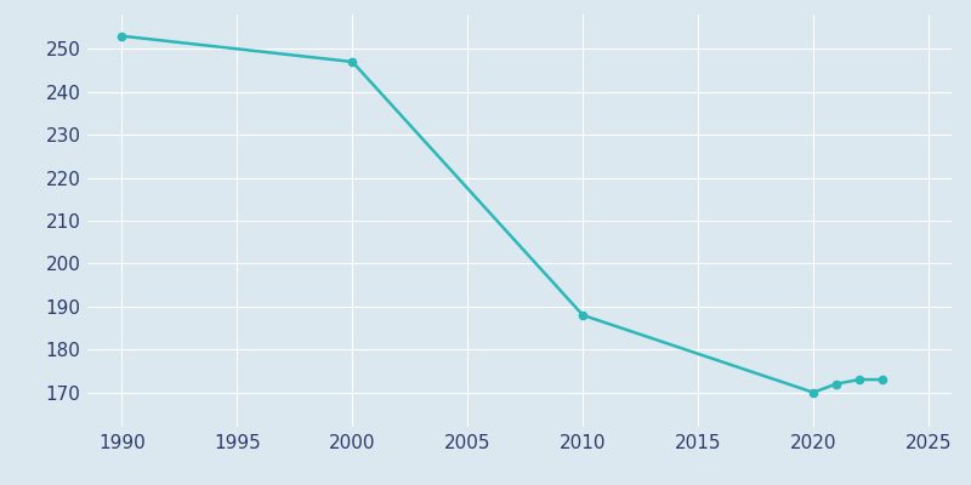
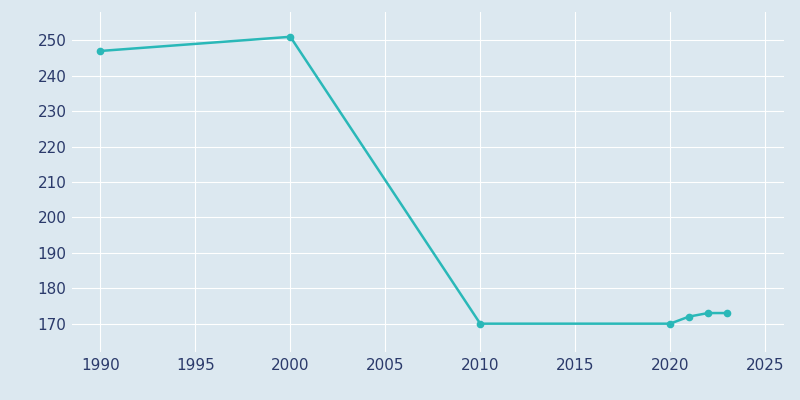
1990: 253 -> 247
2000: 247 -> 251
2010: 188 -> 170
